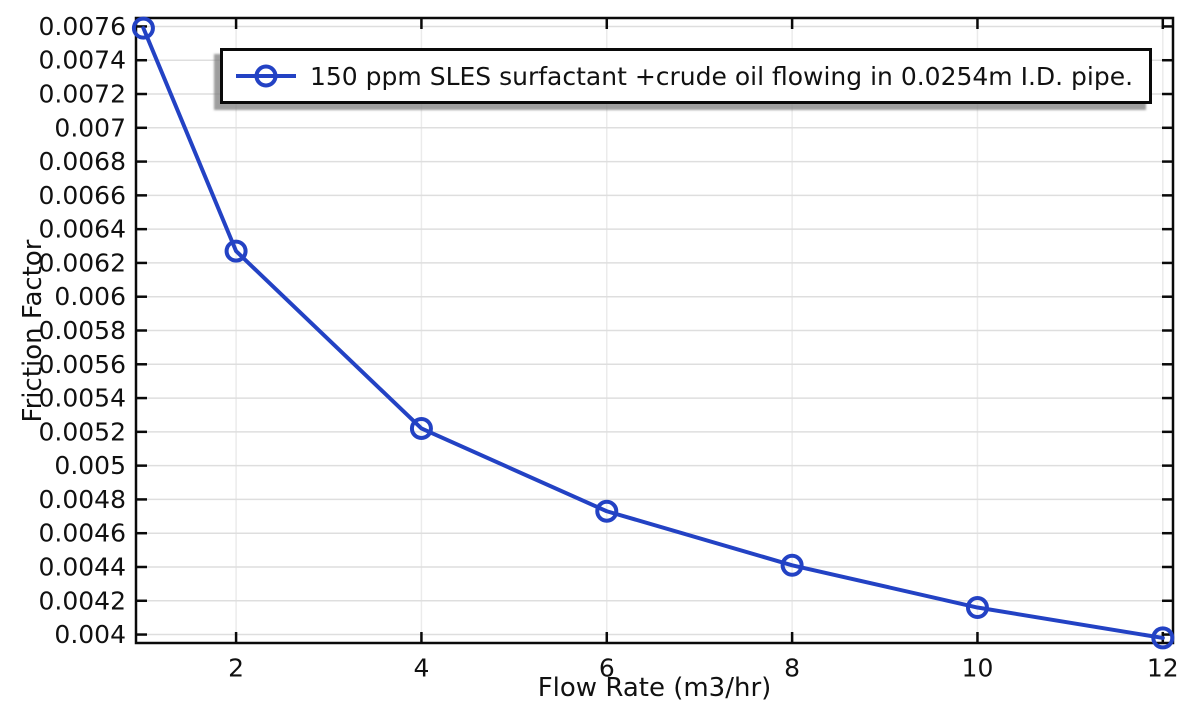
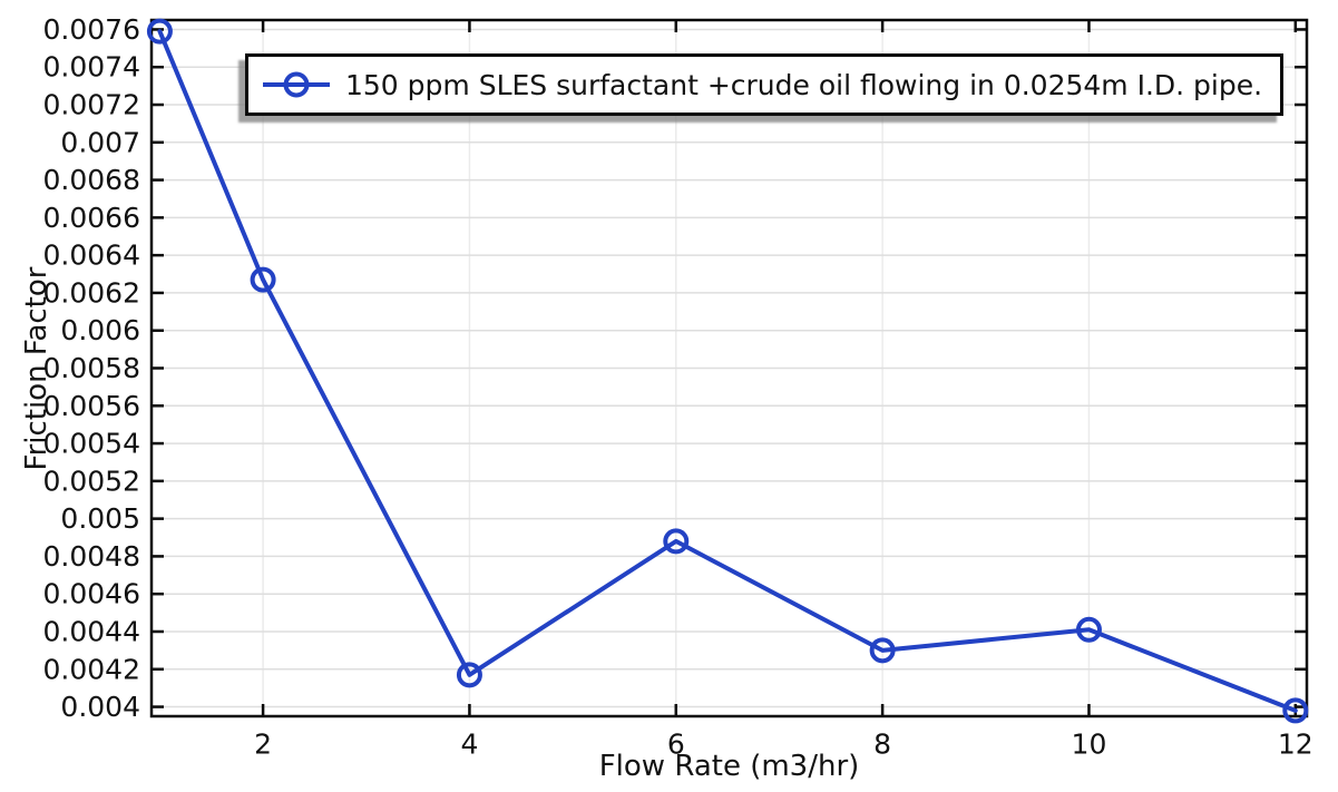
4: 0.00522 -> 0.00417
6: 0.00473 -> 0.00488
8: 0.00441 -> 0.00430
10: 0.00416 -> 0.00441
